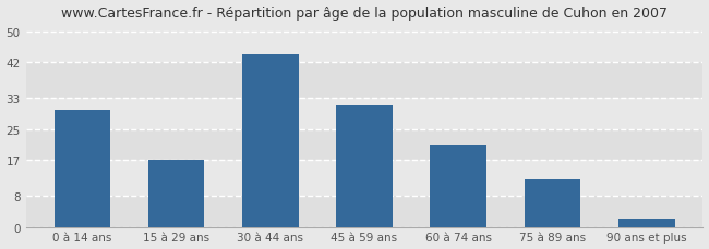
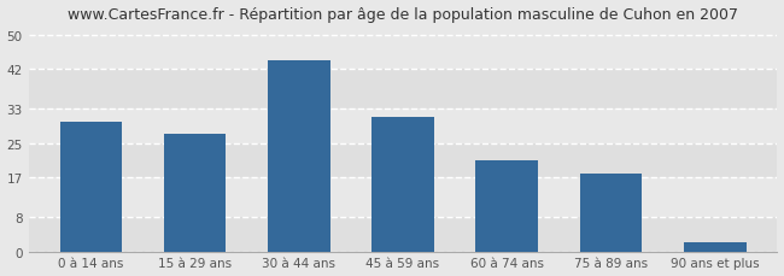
15 à 29 ans: 17 -> 27
75 à 89 ans: 12 -> 18
